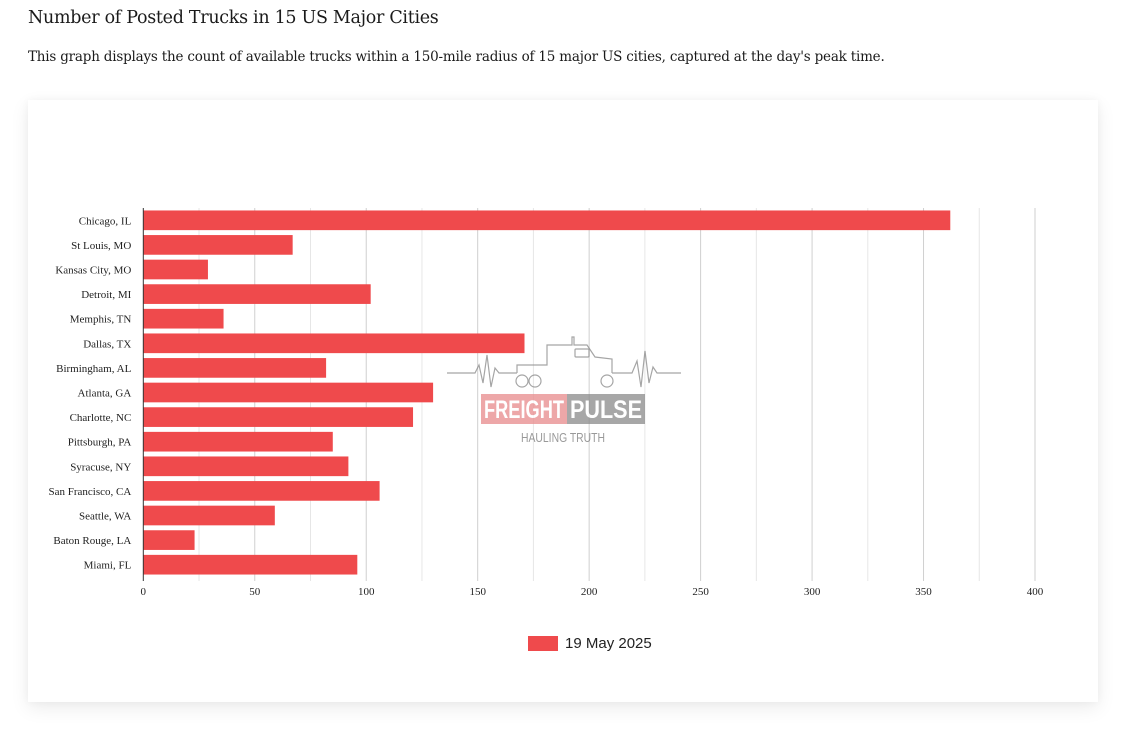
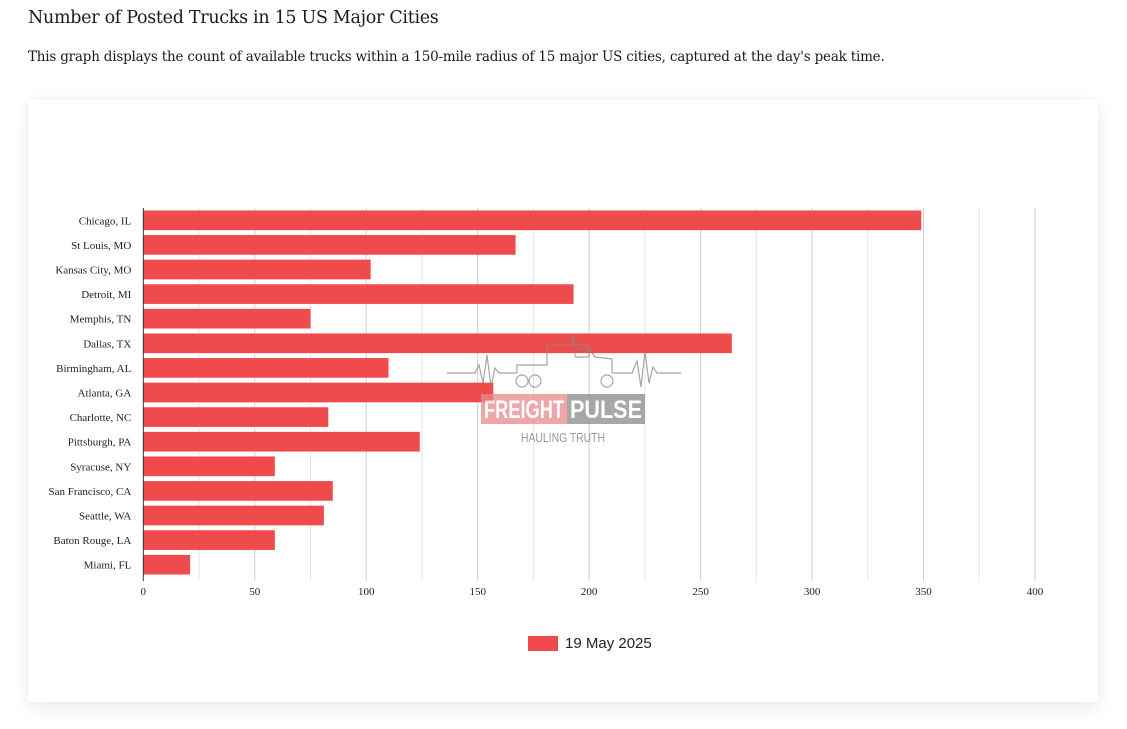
Chicago, IL: 362 -> 349
St Louis, MO: 67 -> 167
Kansas City, MO: 29 -> 102
Detroit, MI: 102 -> 193
Memphis, TN: 36 -> 75
Dallas, TX: 171 -> 264
Birmingham, AL: 82 -> 110
Atlanta, GA: 130 -> 157
Charlotte, NC: 121 -> 83
Pittsburgh, PA: 85 -> 124
Syracuse, NY: 92 -> 59
San Francisco, CA: 106 -> 85
Seattle, WA: 59 -> 81
Baton Rouge, LA: 23 -> 59
Miami, FL: 96 -> 21
